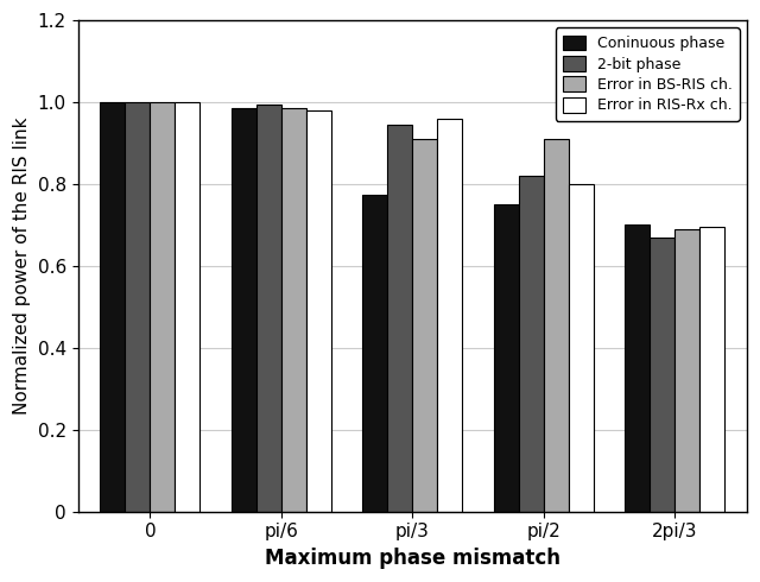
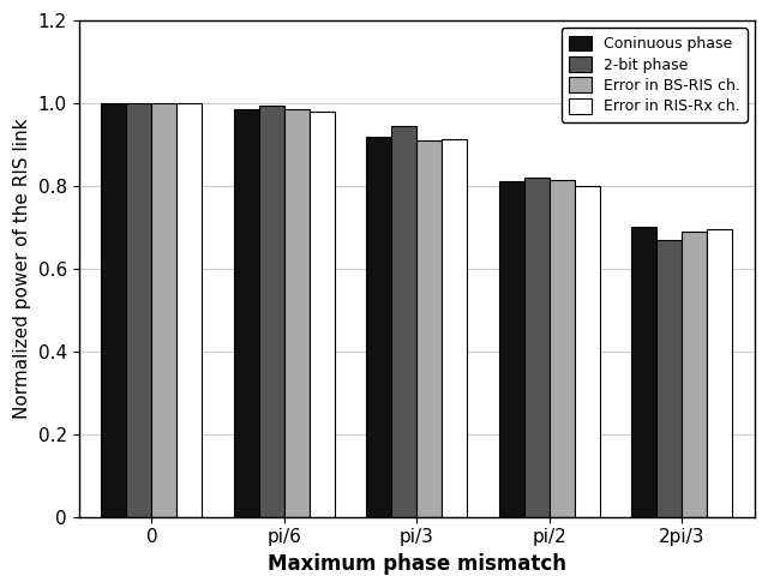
Coninuous phase/pi/3: 0.775 -> 0.920
Error in RIS-Rx ch./pi/3: 0.960 -> 0.912
Coninuous phase/pi/2: 0.750 -> 0.810
Error in BS-RIS ch./pi/2: 0.910 -> 0.815
